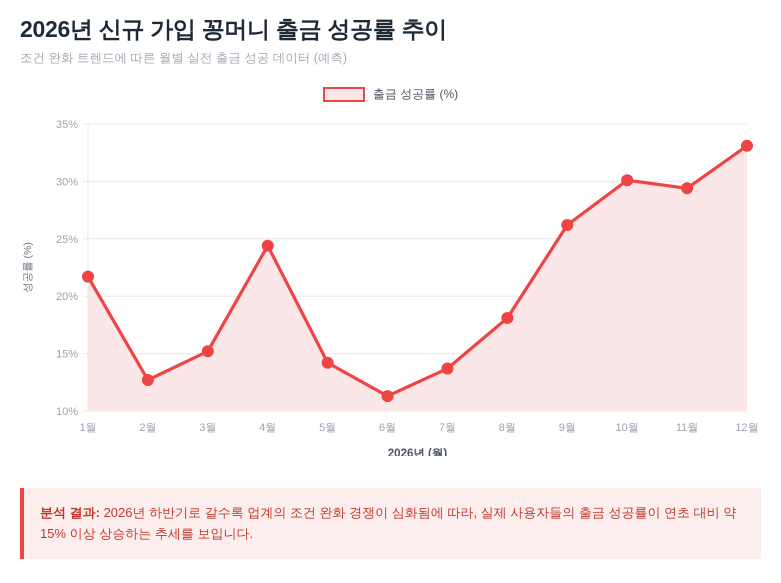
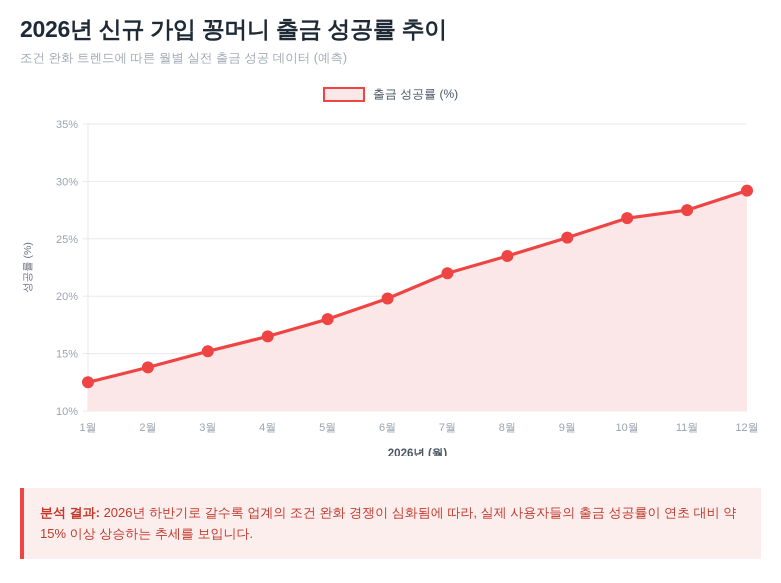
1월: 21.7% -> 12.5%
2월: 12.7% -> 13.8%
4월: 24.4% -> 16.5%
5월: 14.2% -> 18.0%
6월: 11.3% -> 19.8%
7월: 13.7% -> 22.0%
8월: 18.1% -> 23.5%
9월: 26.2% -> 25.1%
10월: 30.1% -> 26.8%
11월: 29.4% -> 27.5%
12월: 33.1% -> 29.2%
